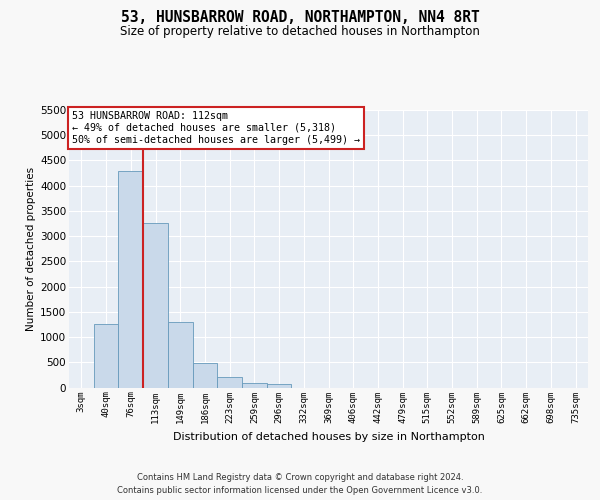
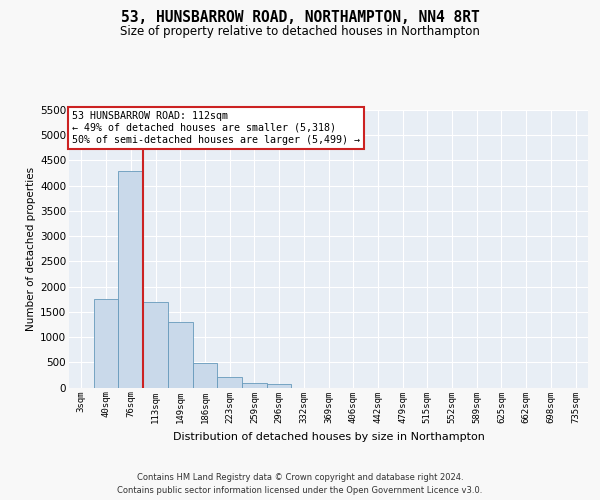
40sqm: 1250 -> 1760
113sqm: 3270 -> 1700
